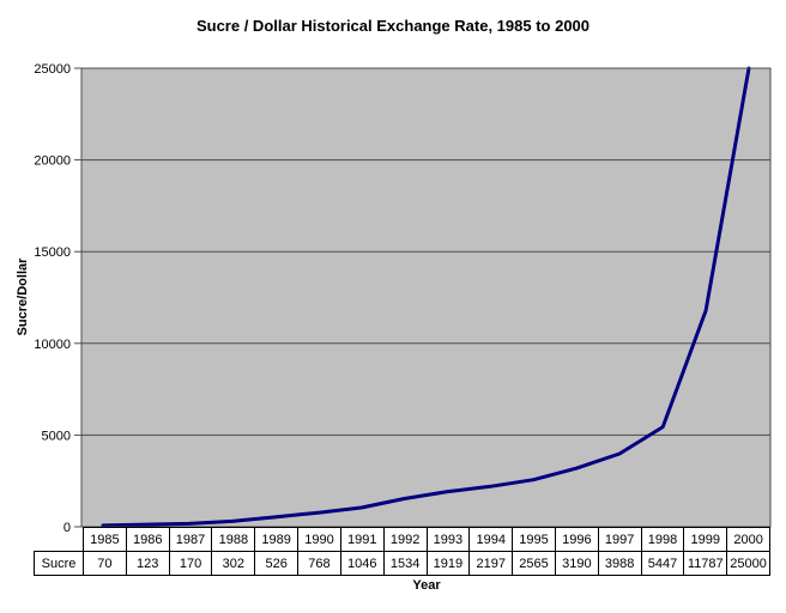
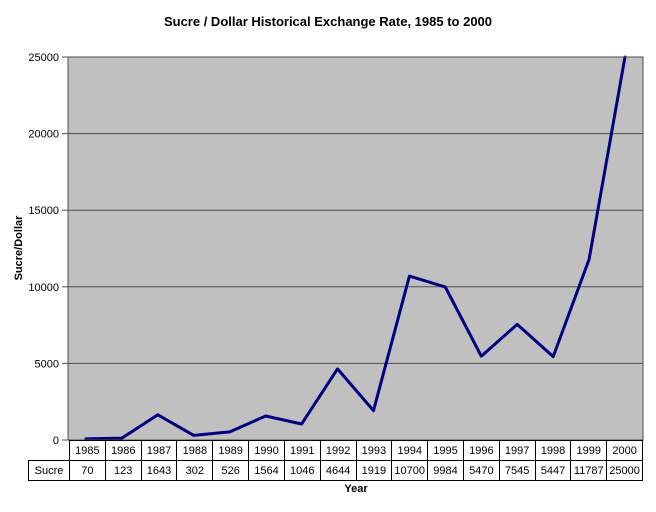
1987: 170 -> 1643
1990: 768 -> 1564
1992: 1534 -> 4644
1994: 2197 -> 10700
1995: 2565 -> 9984
1996: 3190 -> 5470
1997: 3988 -> 7545
